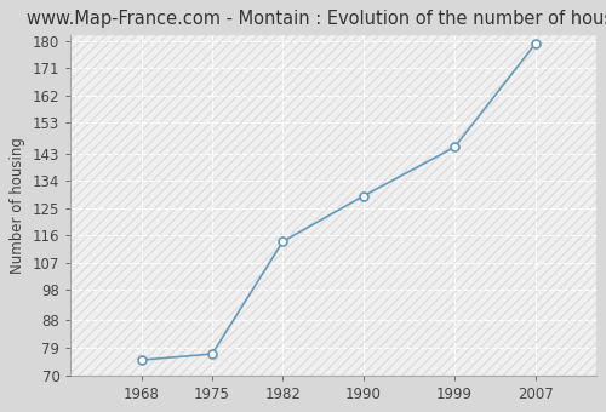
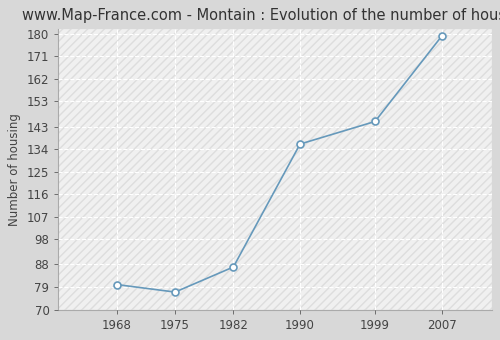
1968: 75 -> 80
1982: 114 -> 87
1990: 129 -> 136
